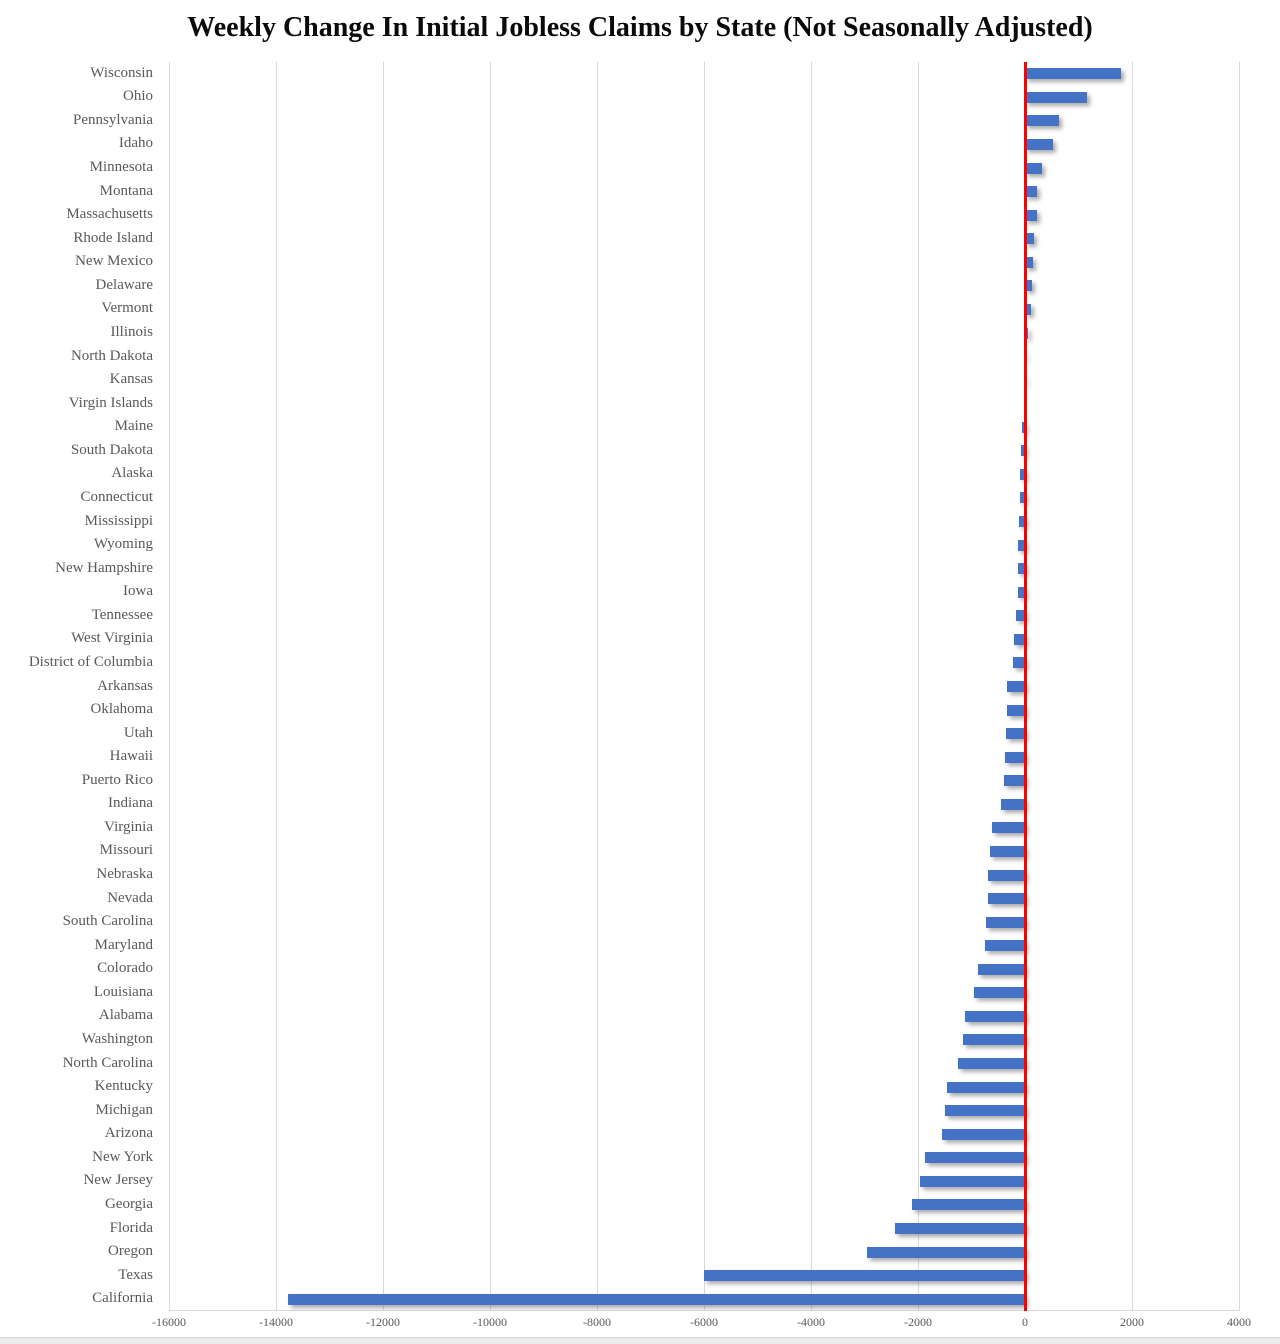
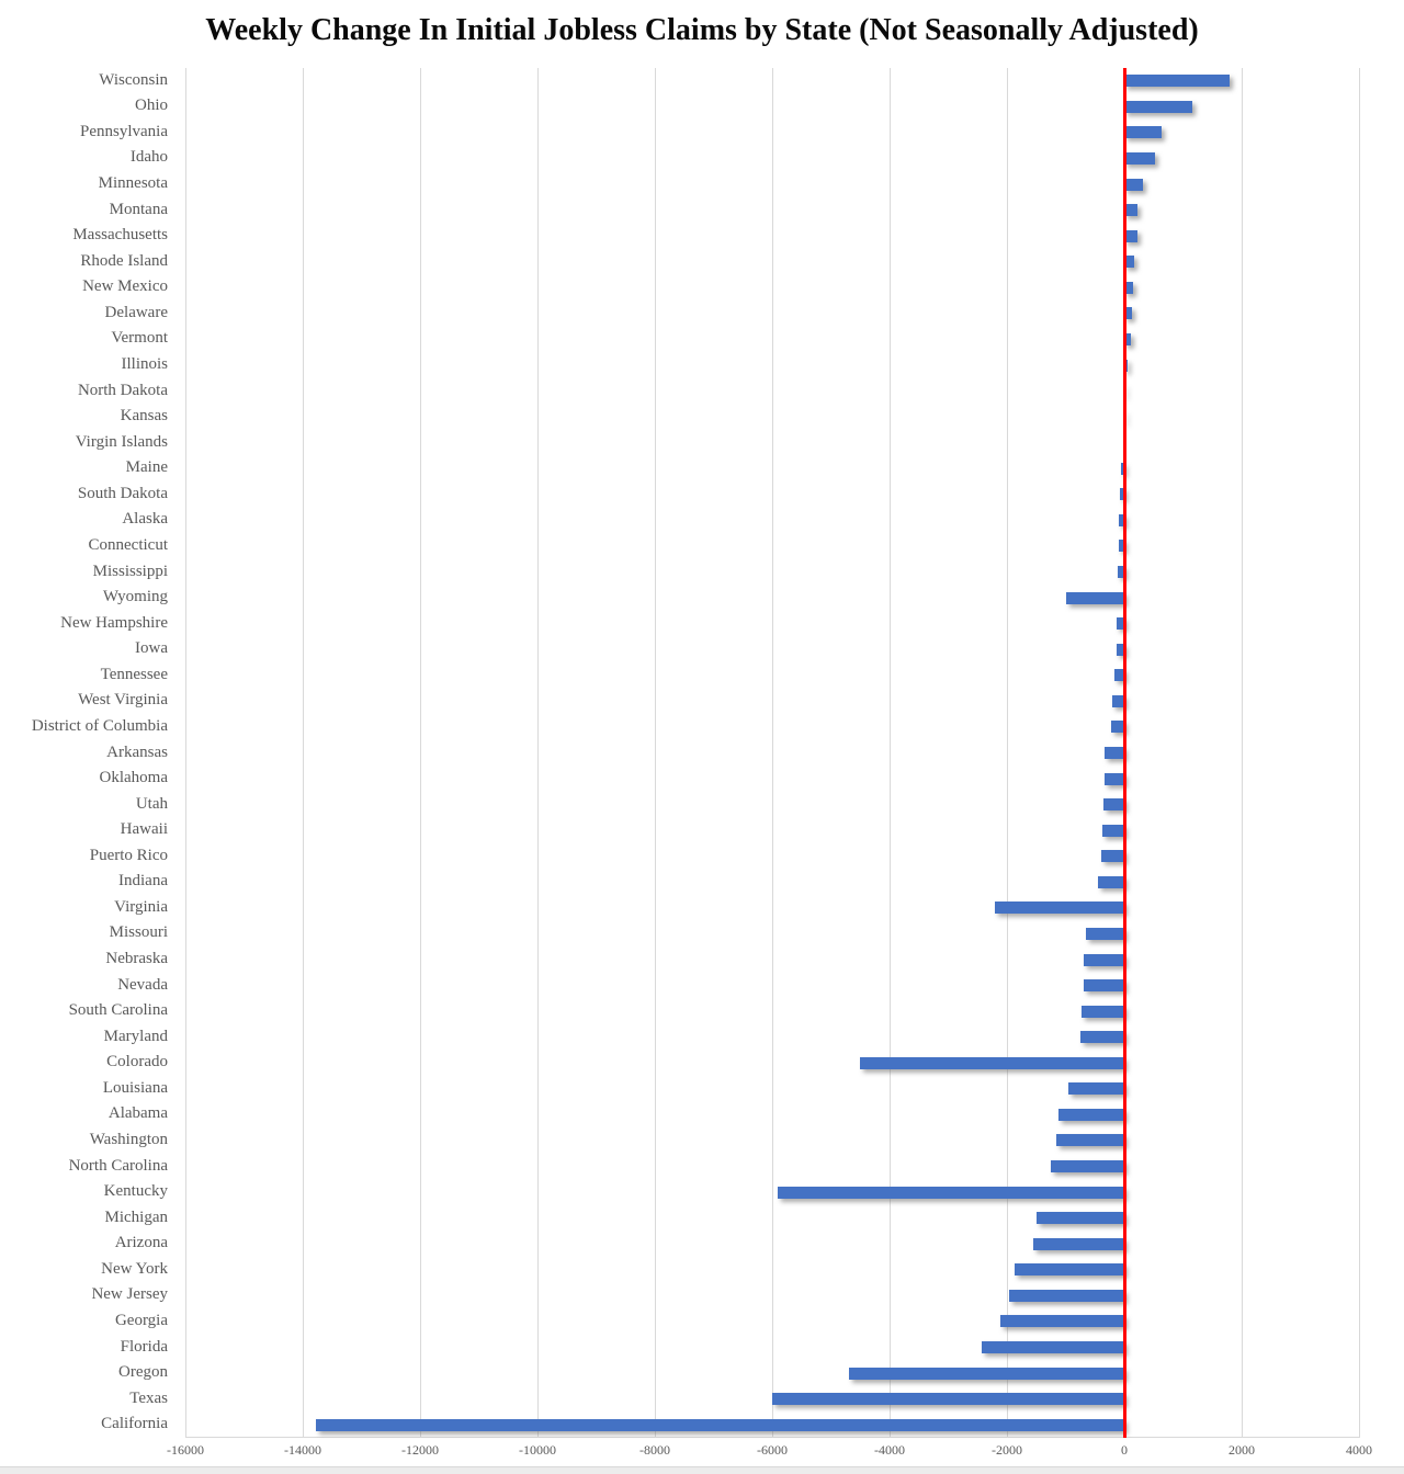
Wyoming: -100 -> -1000
Virginia: -600 -> -2200
Colorado: -900 -> -4500
Kentucky: -1500 -> -5900
Oregon: -3000 -> -4700
